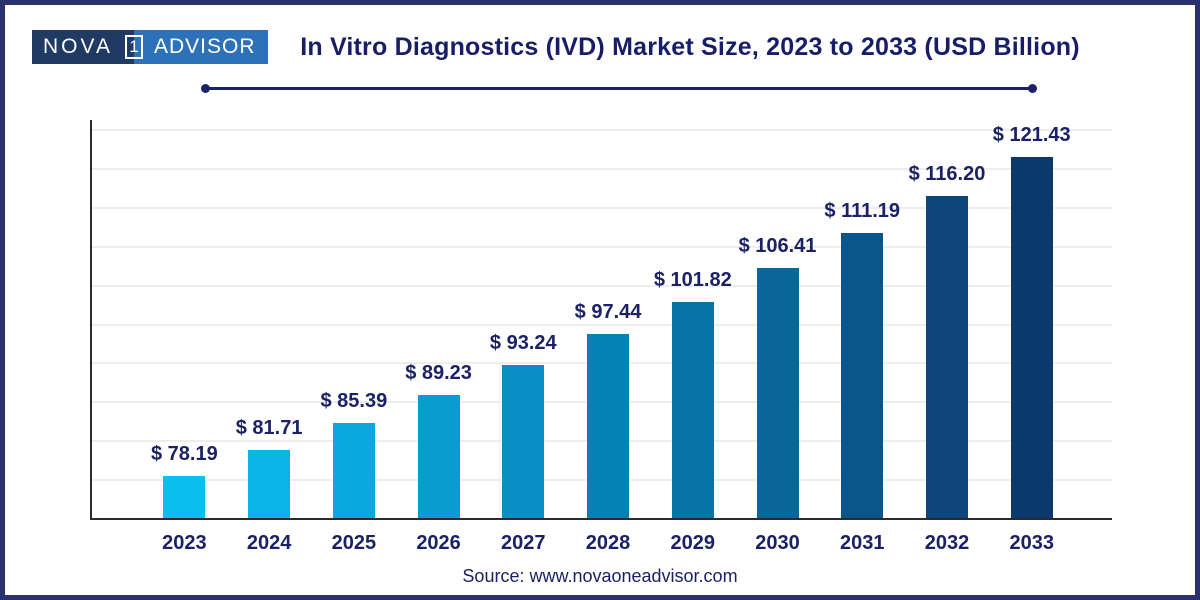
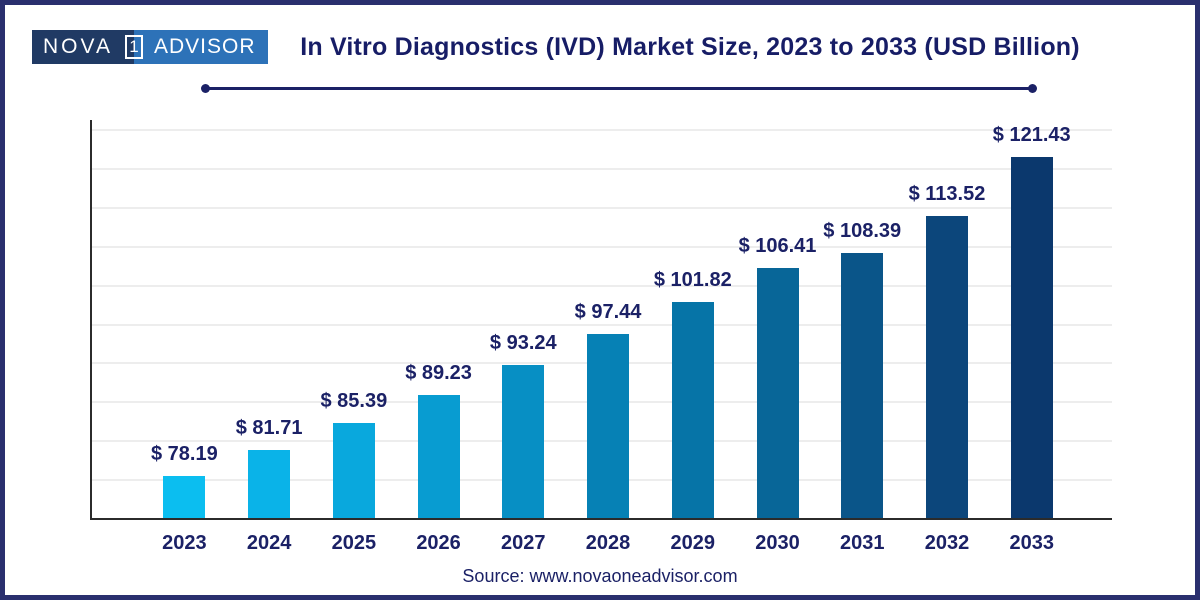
2031: 111.19 -> 108.39
2032: 116.20 -> 113.52
